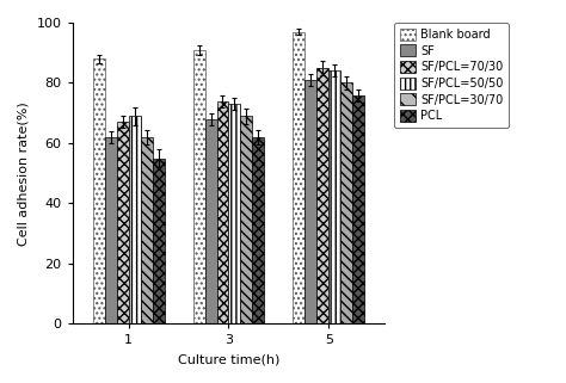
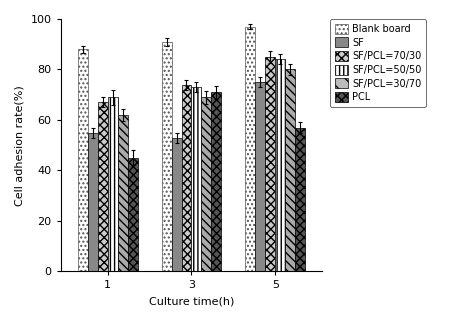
SF/1: 62 -> 55
PCL/1: 55 -> 45
SF/3: 68 -> 53
PCL/3: 62 -> 71
SF/5: 81 -> 75
PCL/5: 76 -> 57
